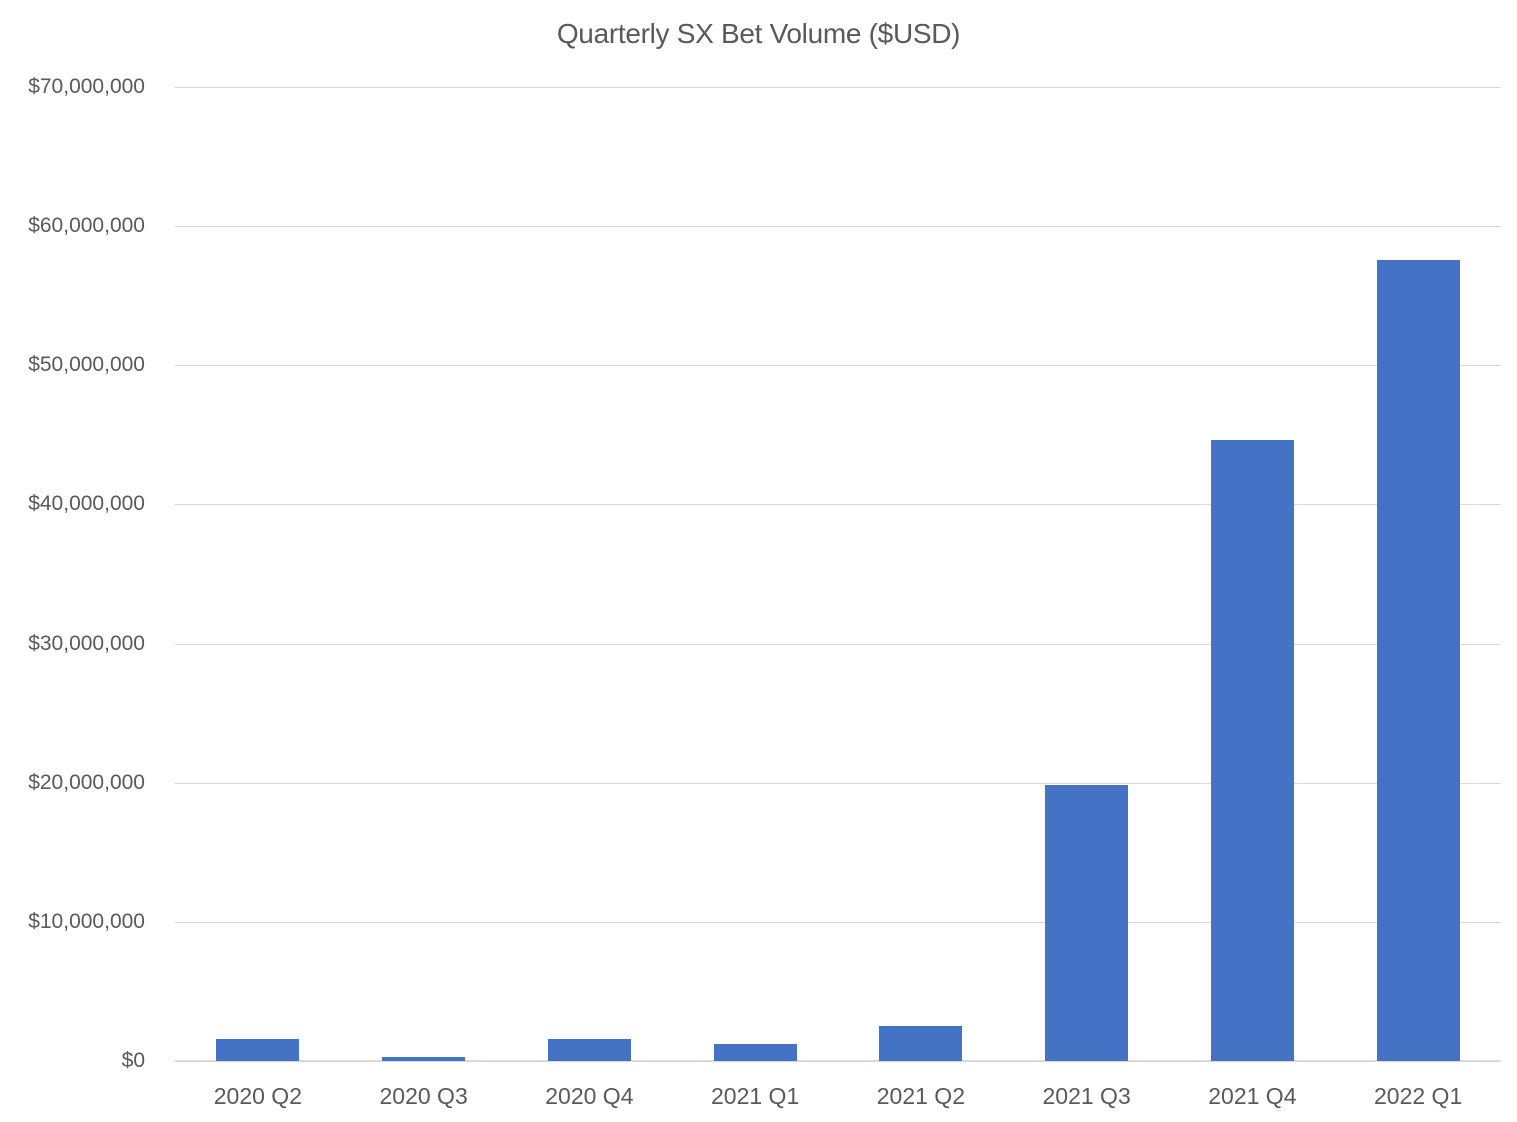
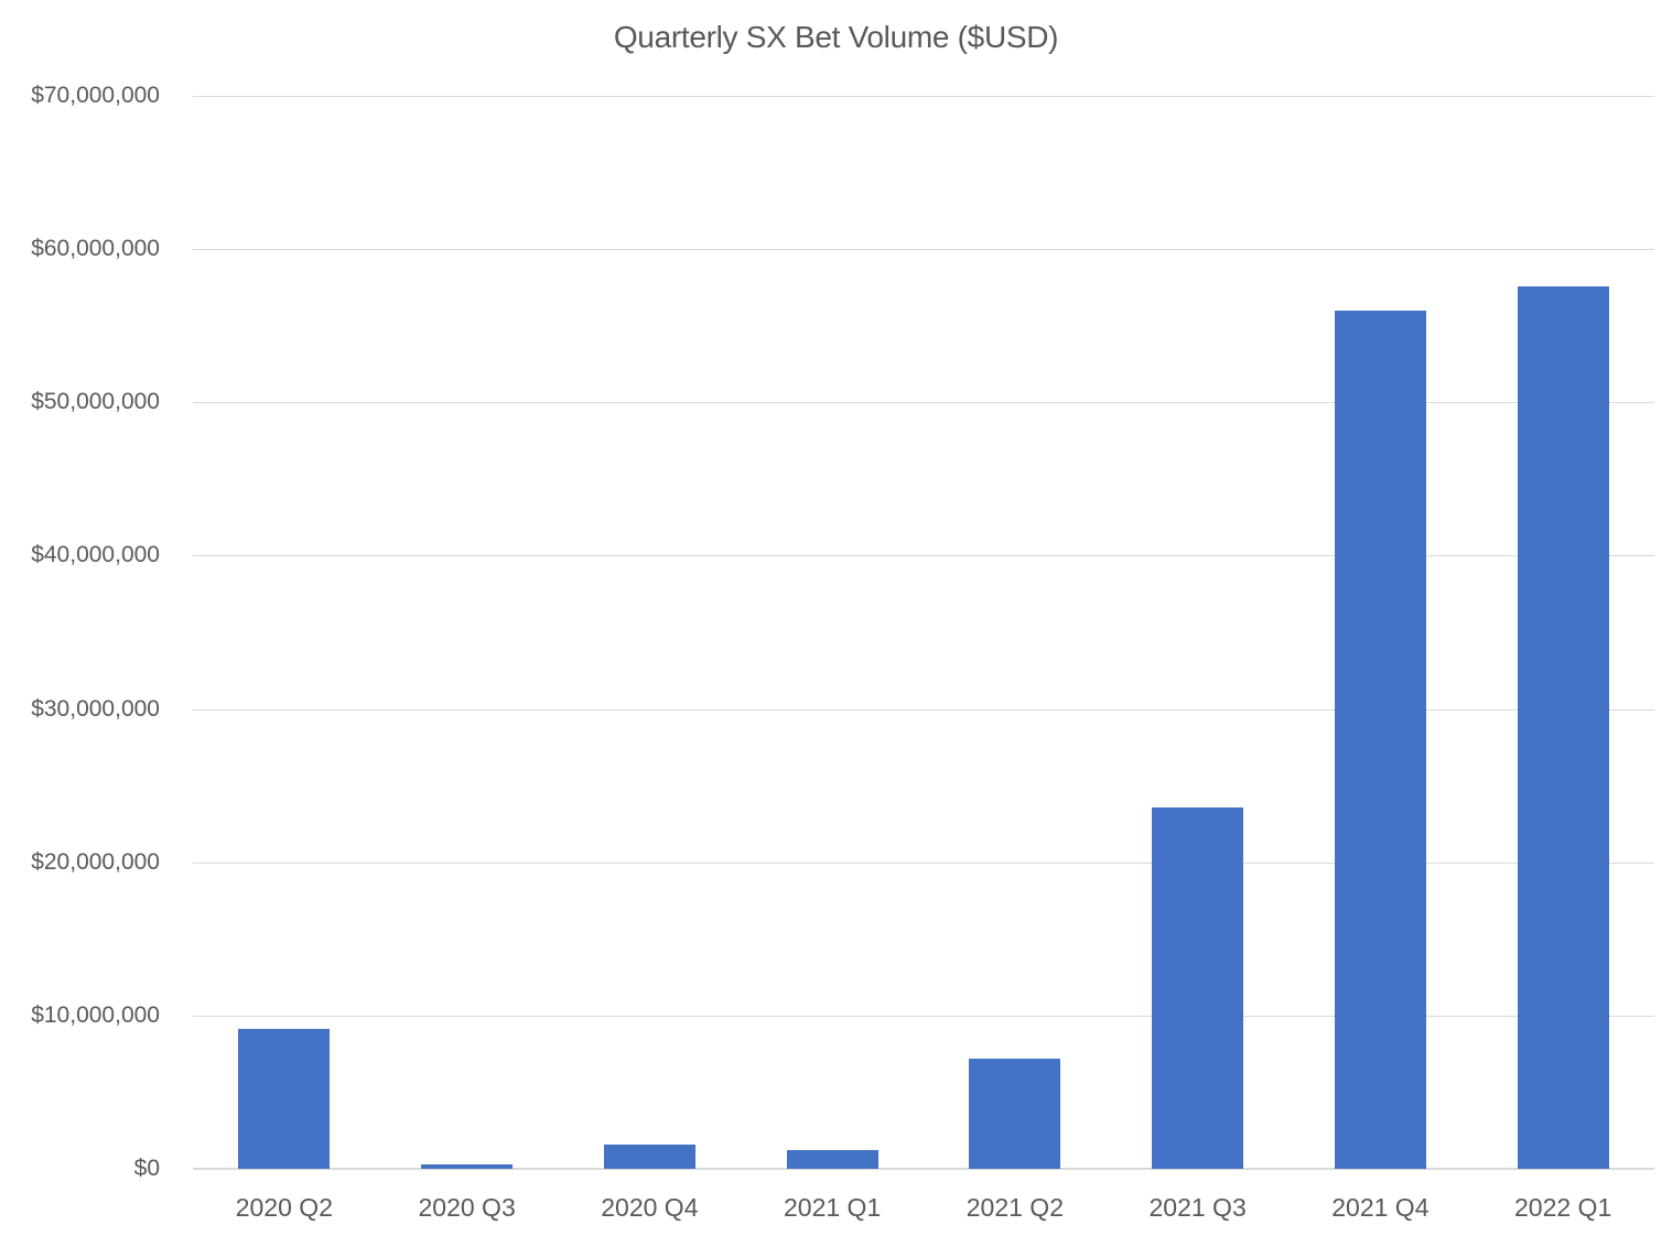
2020 Q2: $1600000 -> $9100000
2021 Q2: $2500000 -> $7200000
2021 Q3: $19800000 -> $23600000
2021 Q4: $44600000 -> $56000000
